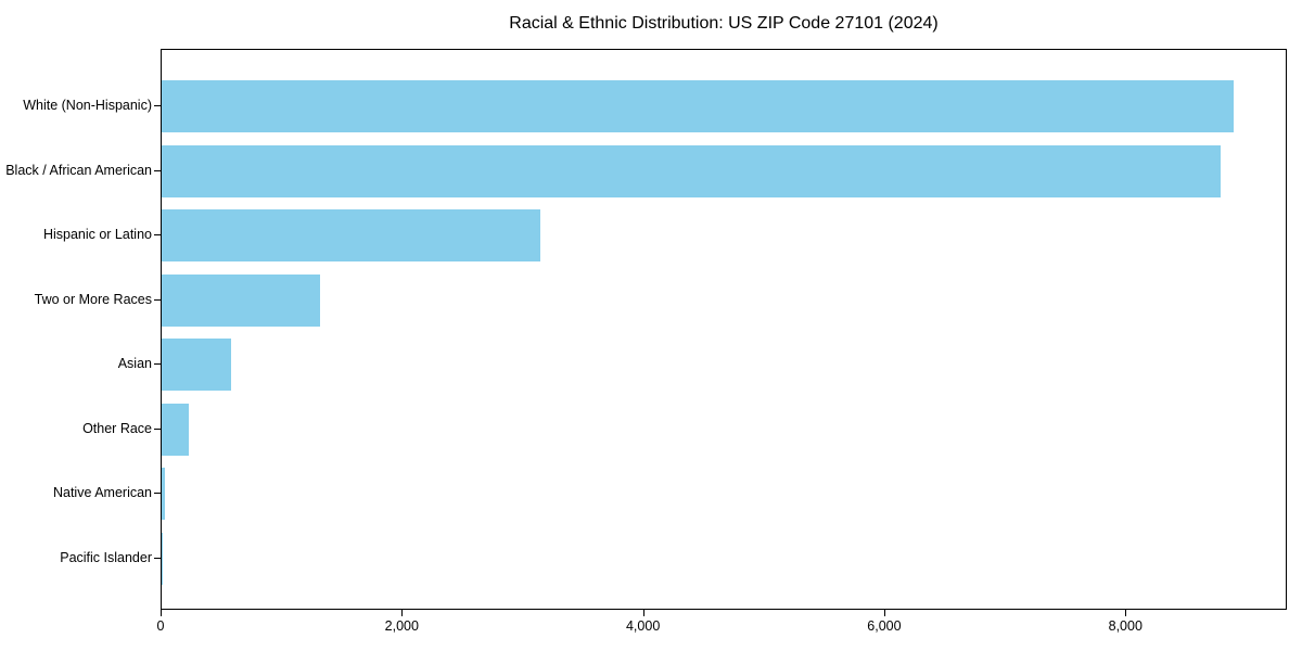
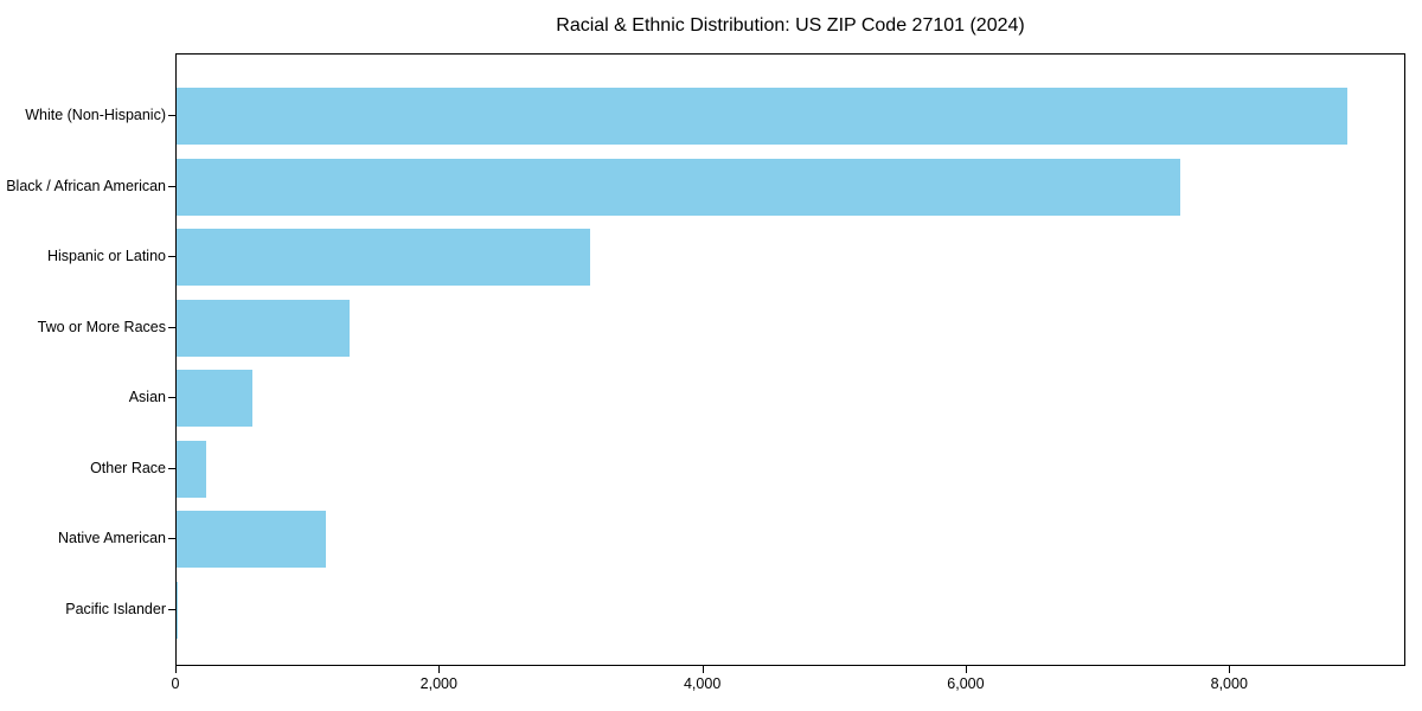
Black / African American: 8780 -> 7620
Native American: 20 -> 1130
